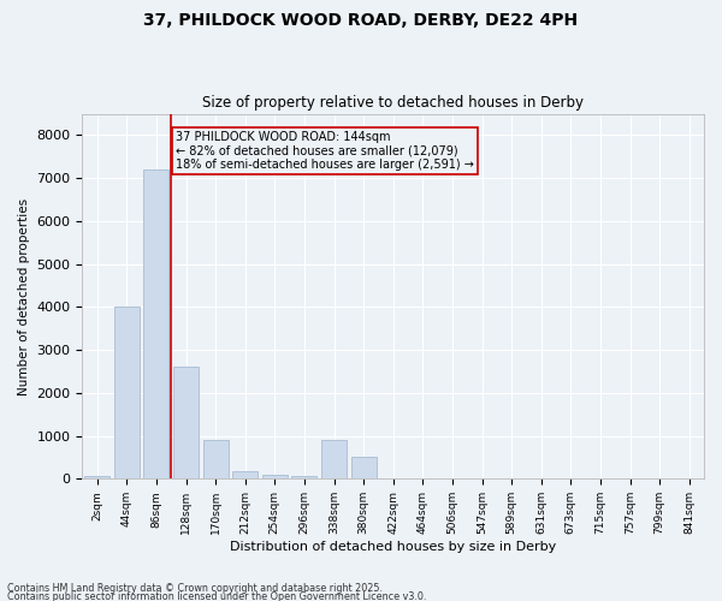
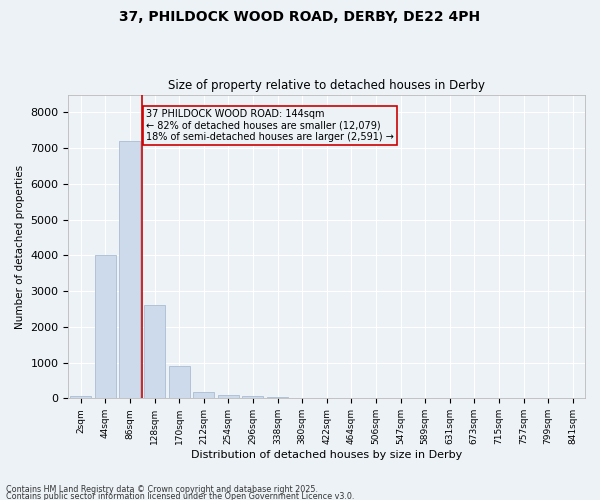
338sqm: 900 -> 30
380sqm: 500 -> 20
